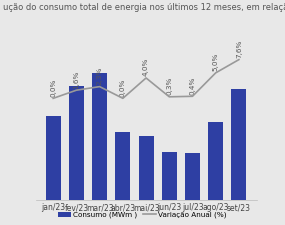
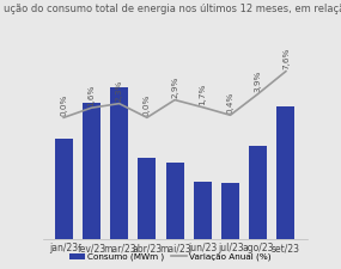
Variação Anual (%)/mai/23: 4,0% -> 2,9%
Variação Anual (%)/jun/23: 0,3% -> 1,7%
Variação Anual (%)/ago/23: 5,0% -> 3,9%
